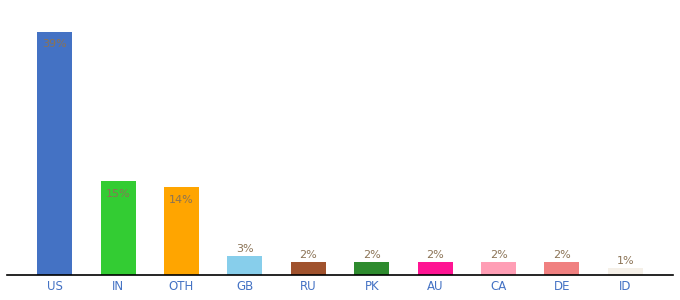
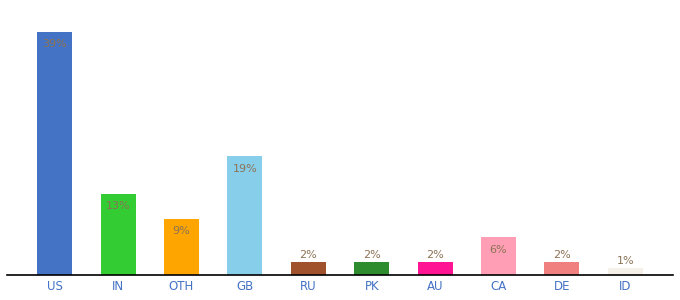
IN: 15% -> 13%
OTH: 14% -> 9%
GB: 3% -> 19%
CA: 2% -> 6%
